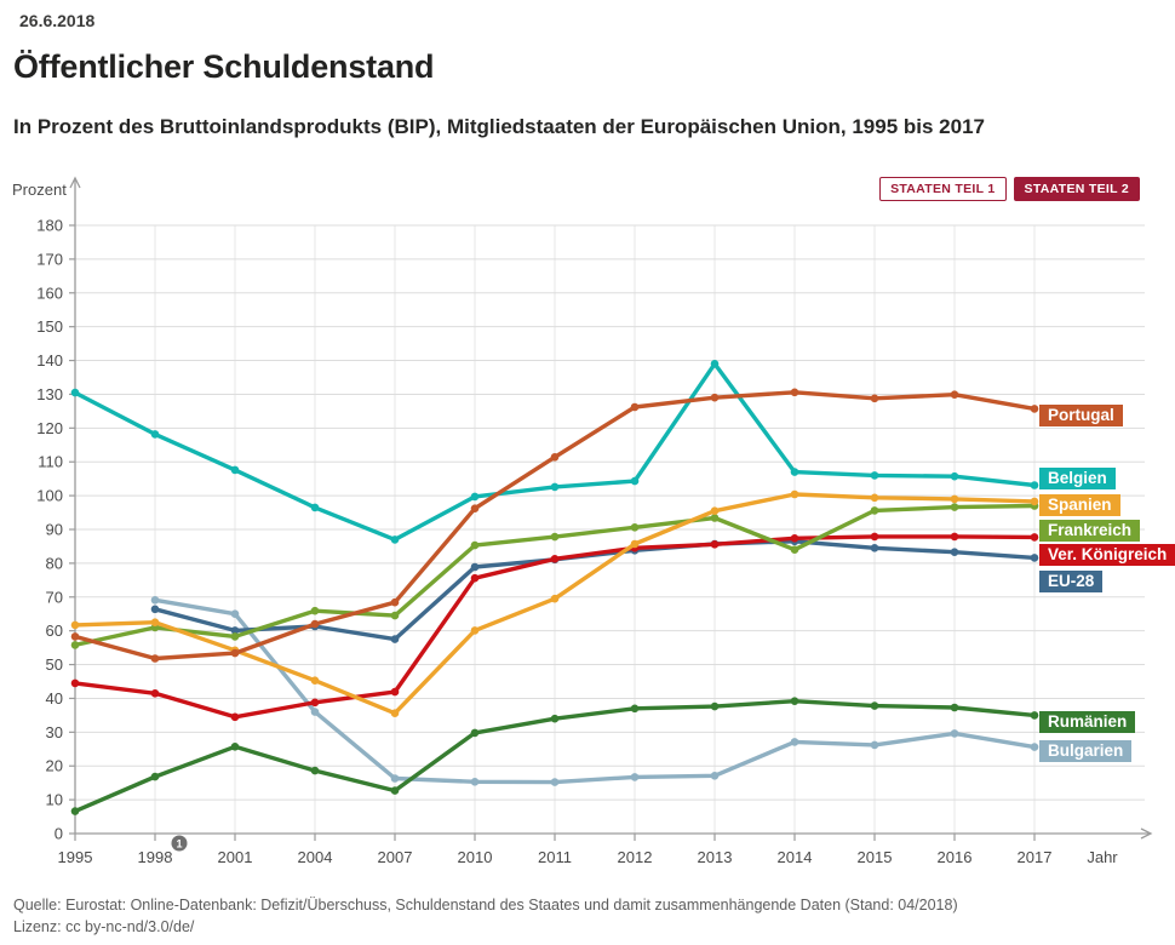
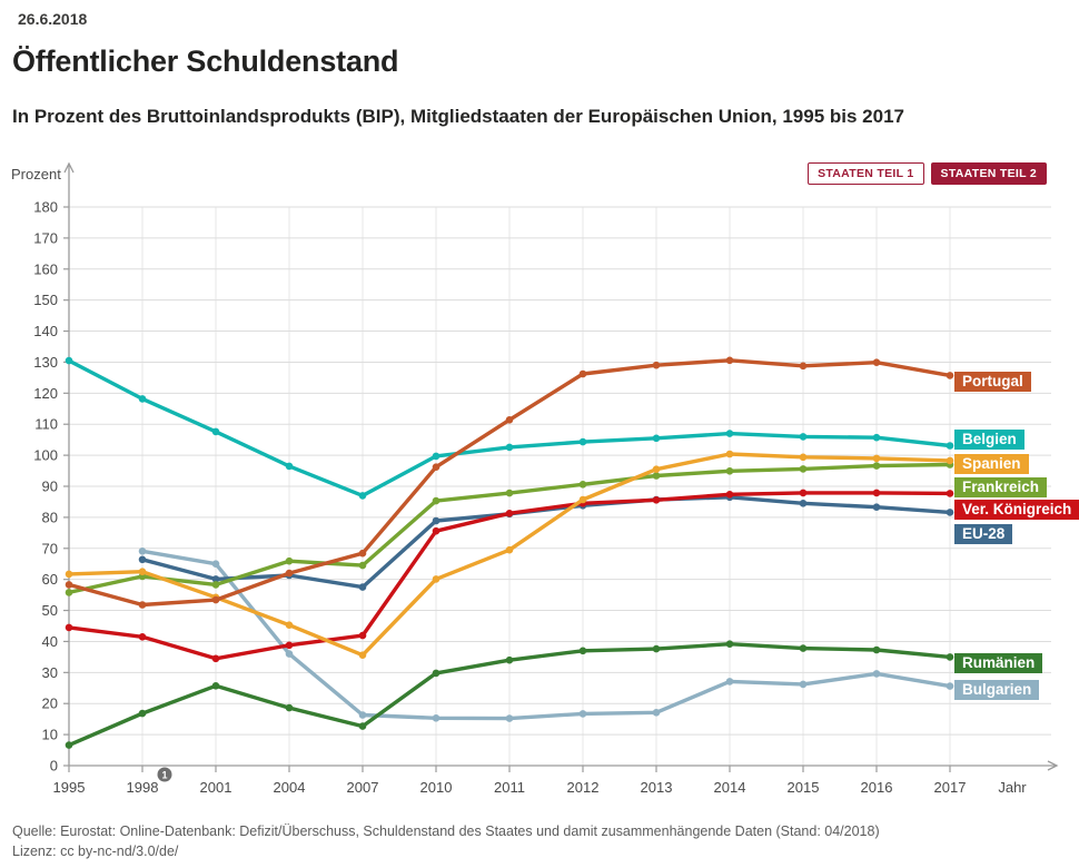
Belgien/2013: 139 -> 106
Frankreich/2014: 84 -> 95
